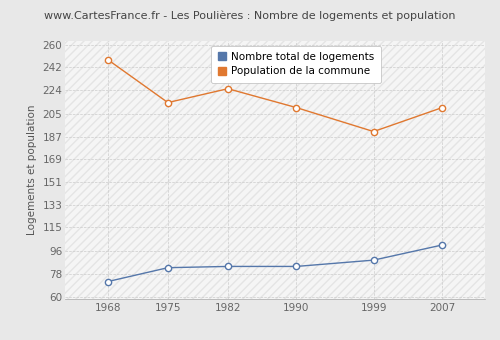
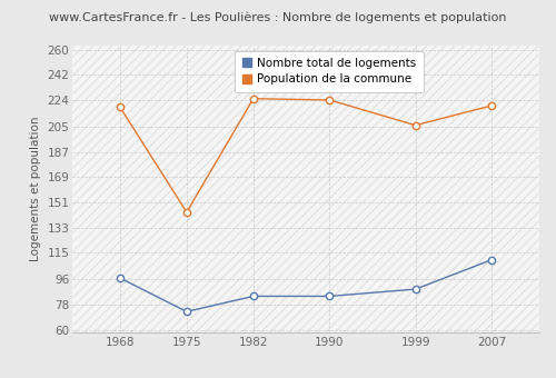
Nombre total de logements/1968: 72 -> 97
Population de la commune/1968: 248 -> 219
Nombre total de logements/1975: 83 -> 73
Population de la commune/1975: 214 -> 144
Population de la commune/1990: 210 -> 224
Population de la commune/1999: 191 -> 206
Nombre total de logements/2007: 101 -> 110
Population de la commune/2007: 210 -> 220
